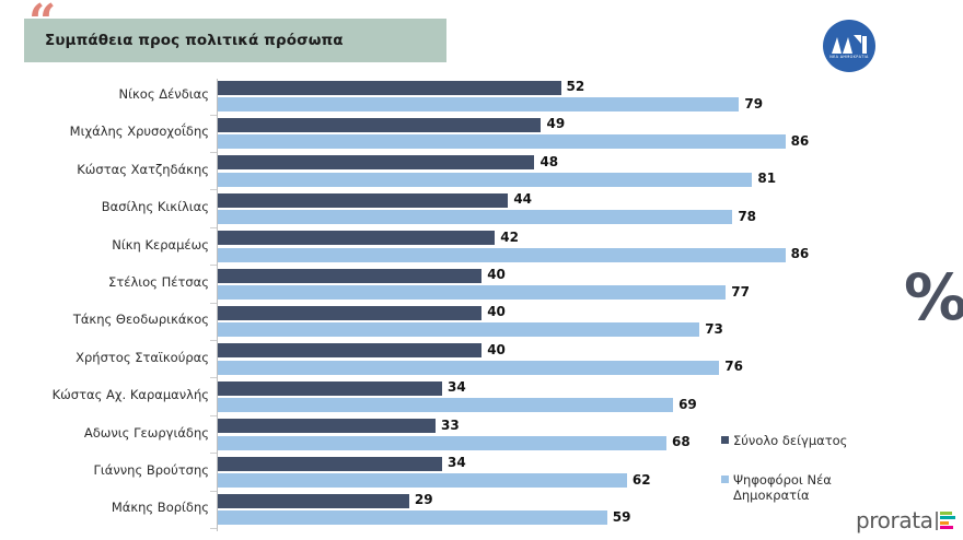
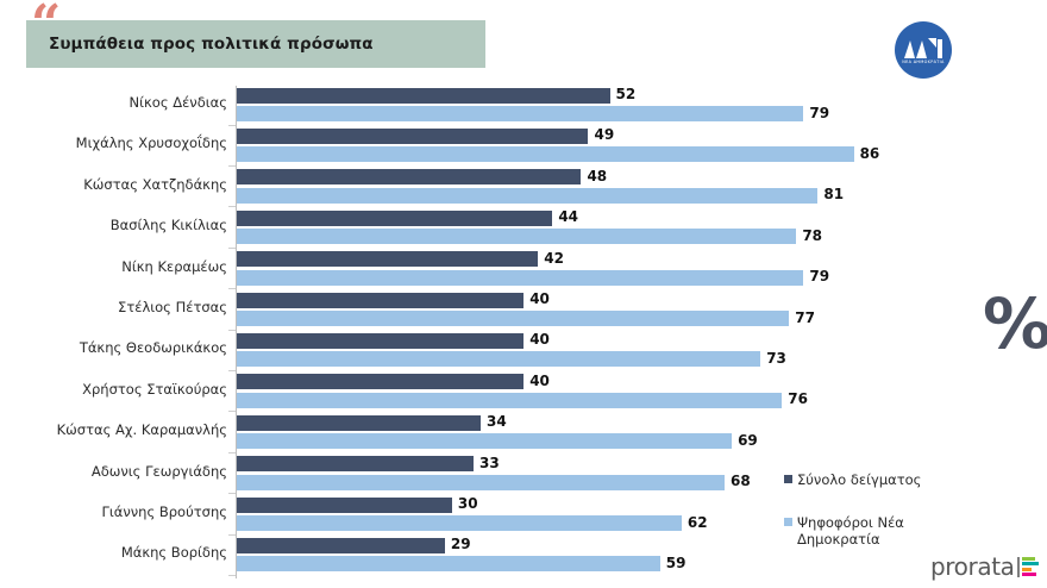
Ψηφοφόροι Νέα Δημοκρατία/Νίκη Κεραμέως: 86 -> 79
Σύνολο δείγματος/Γιάννης Βρούτσης: 34 -> 30
